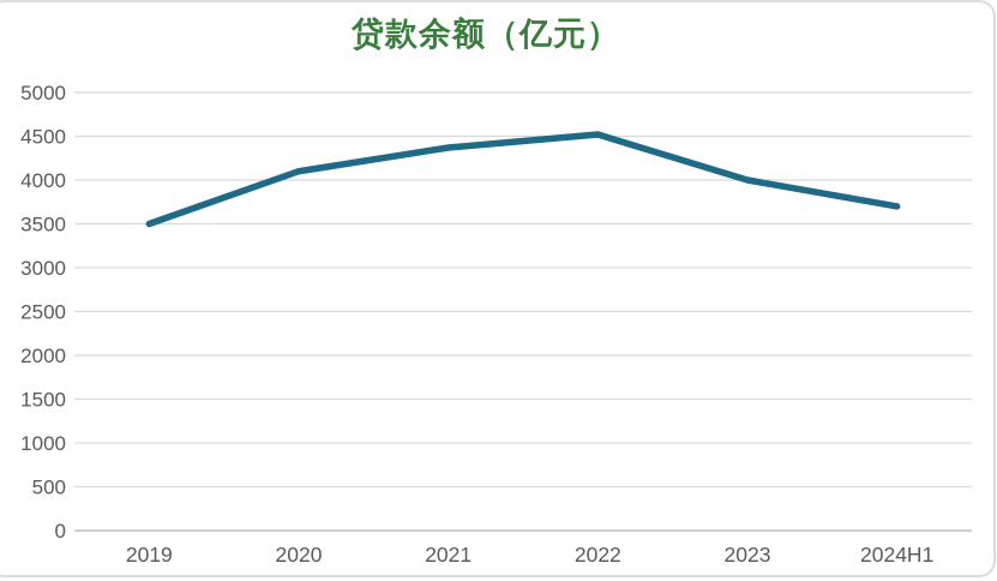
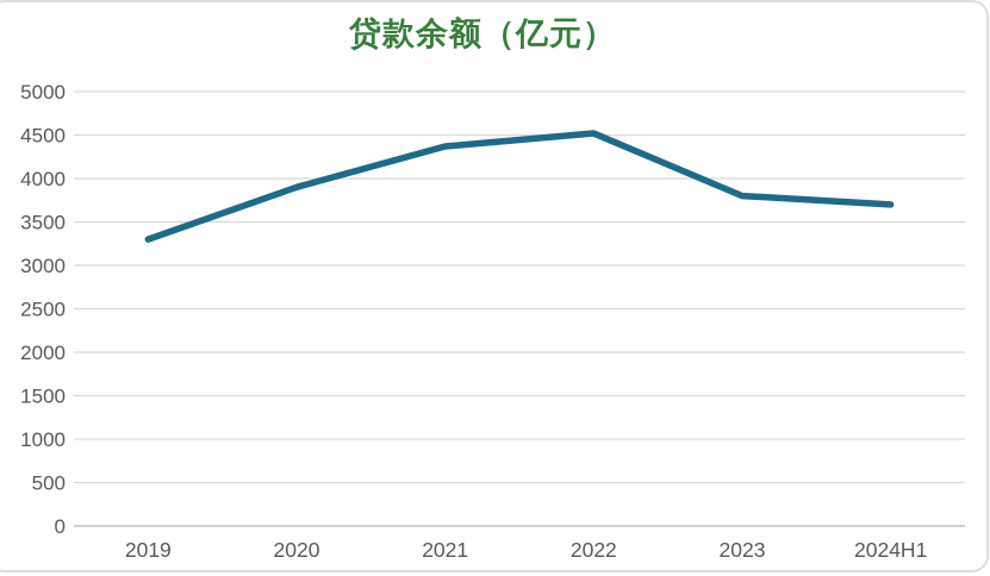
2019: 3500 -> 3300
2020: 4100 -> 3900
2023: 4000 -> 3800
